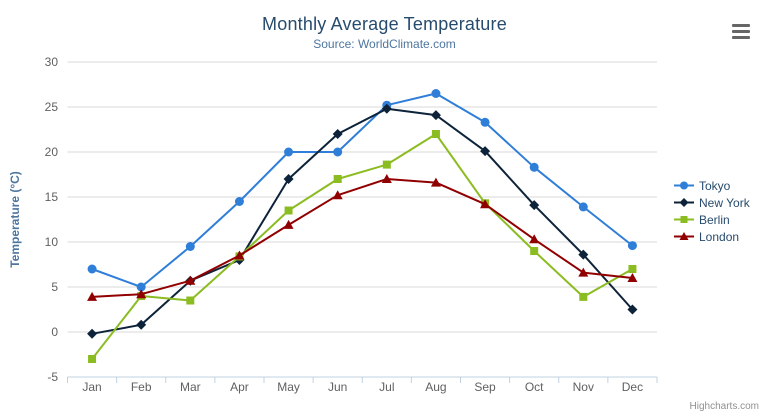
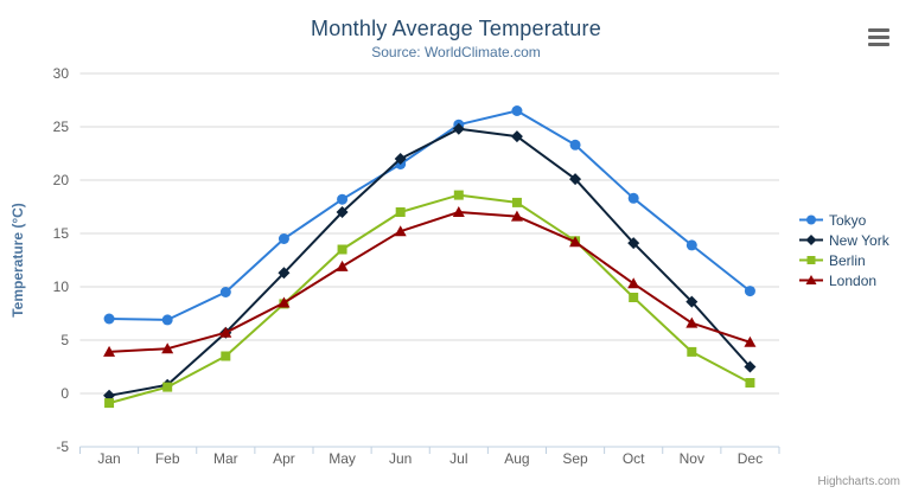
Berlin/Jan: -3 -> -1
Tokyo/Feb: 5 -> 7
Berlin/Feb: 4 -> 1
New York/Apr: 8 -> 11
Tokyo/May: 20 -> 18
Tokyo/Jun: 20 -> 22
Berlin/Aug: 22 -> 18
Berlin/Dec: 7 -> 1
London/Dec: 6 -> 5
